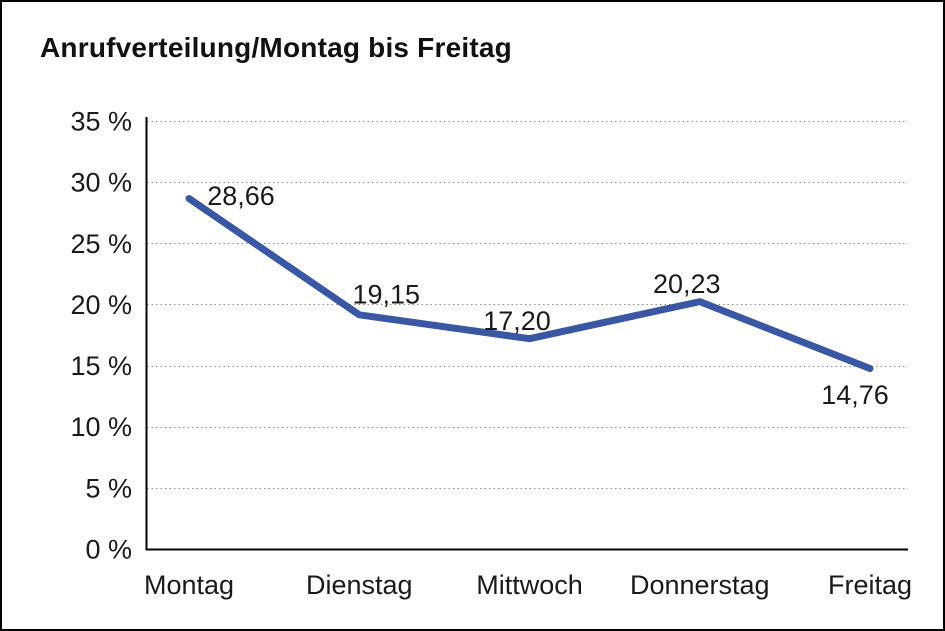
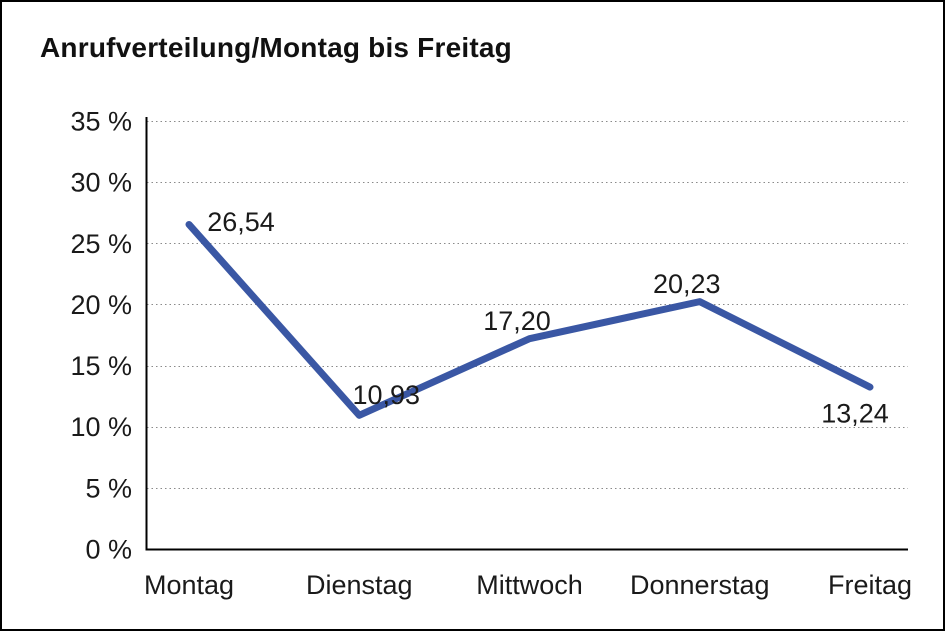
Montag: 28,66 -> 26,54
Dienstag: 19,15 -> 10,93
Freitag: 14,76 -> 13,24
